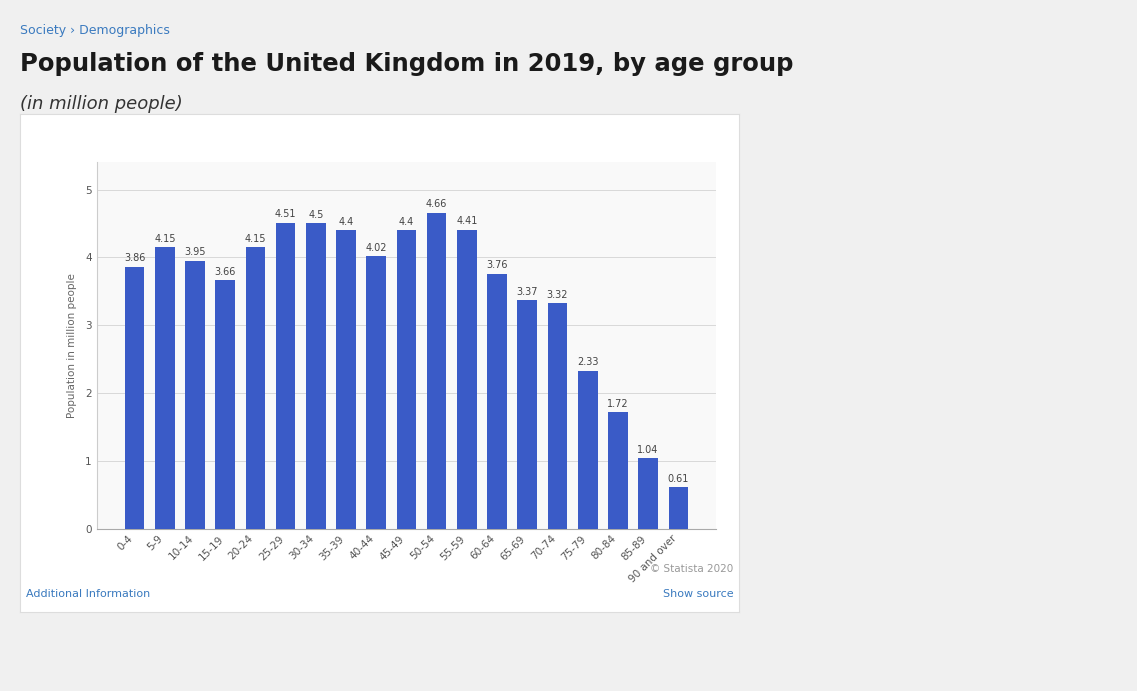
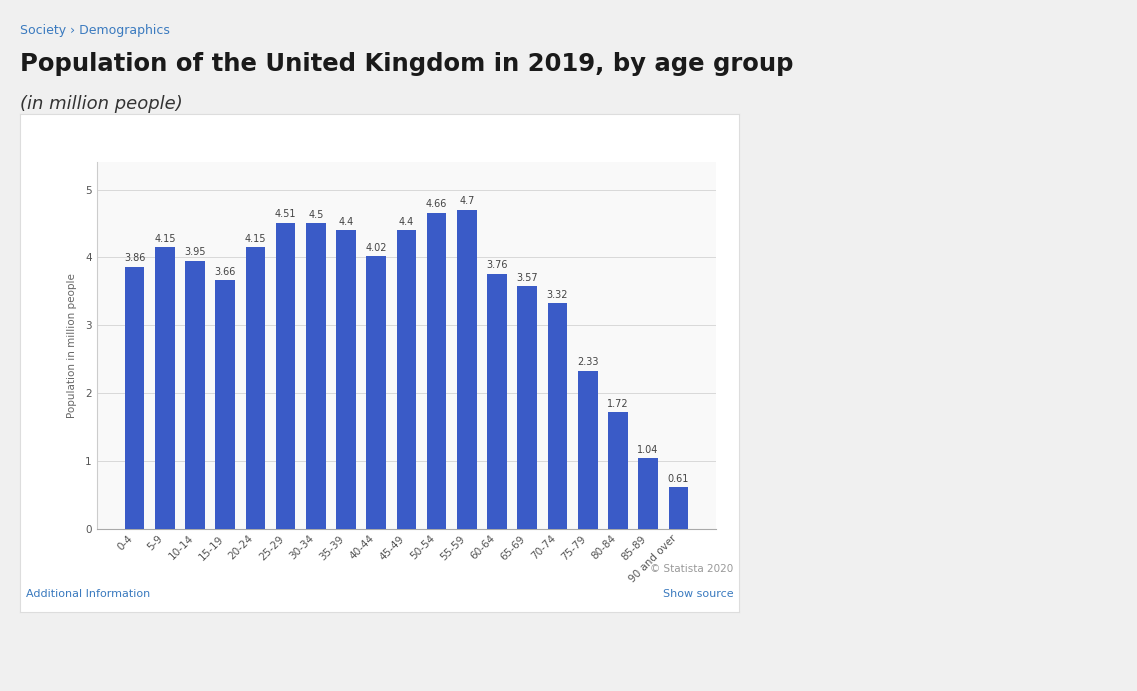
55-59: 4.41 -> 4.7
65-69: 3.37 -> 3.57
